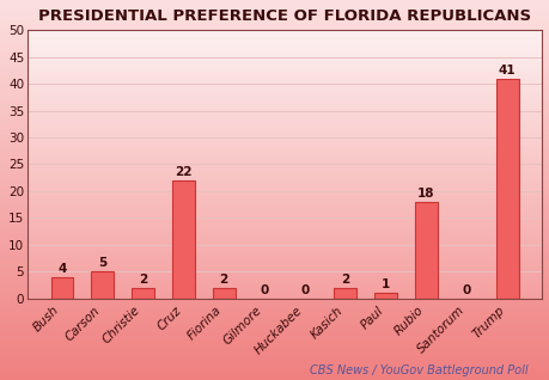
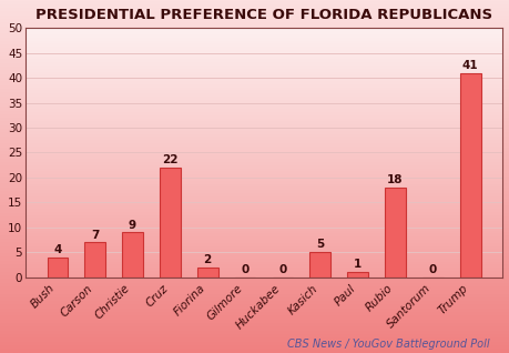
Carson: 5 -> 7
Christie: 2 -> 9
Kasich: 2 -> 5
